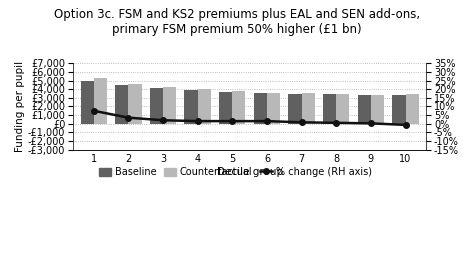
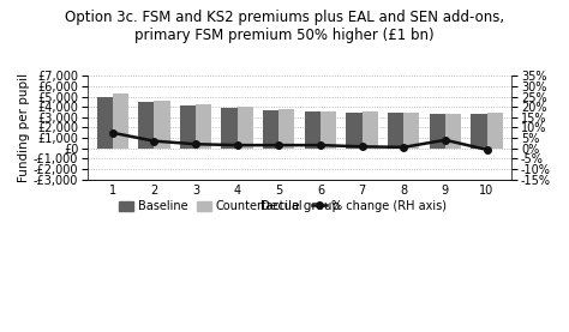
% change (RH axis)/9: 0% -> 4%
